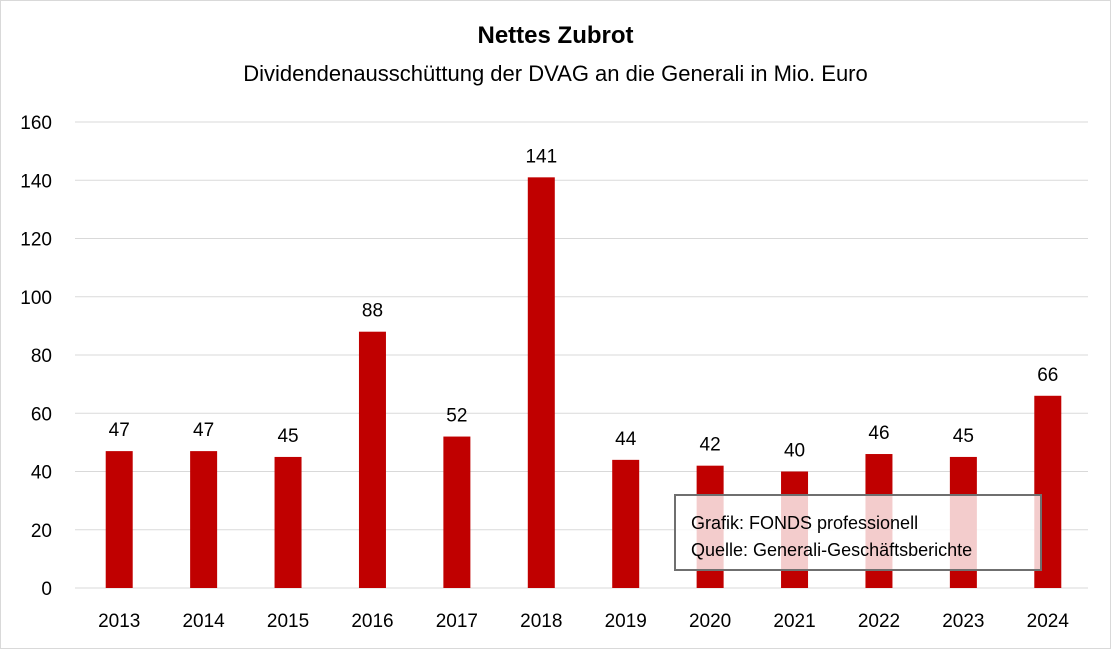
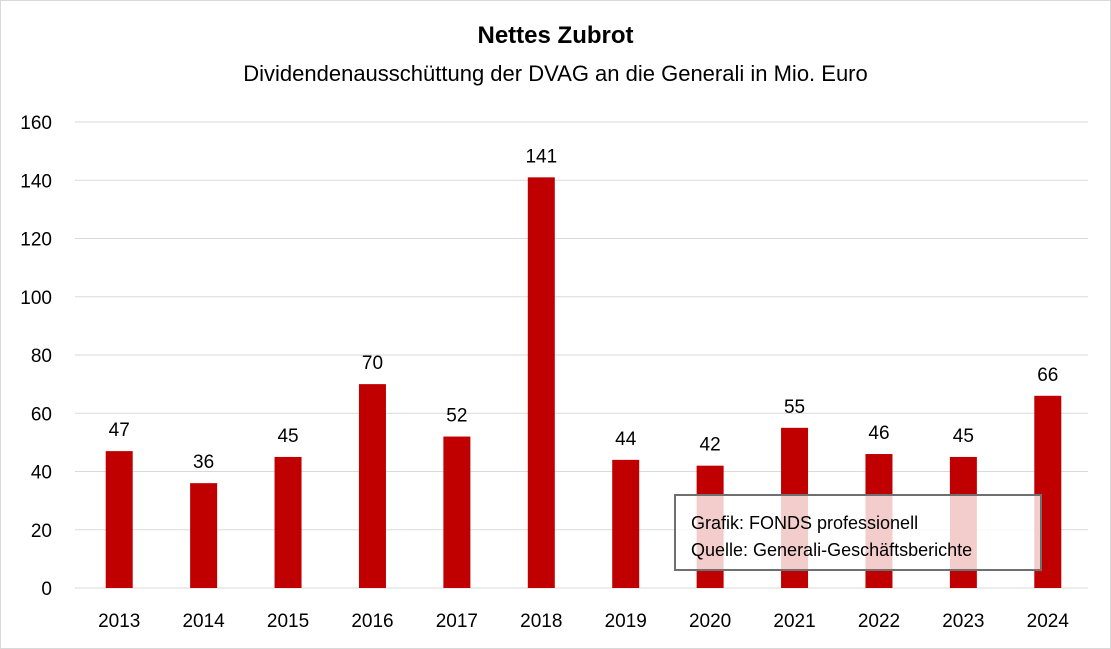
2014: 47 -> 36
2016: 88 -> 70
2021: 40 -> 55
